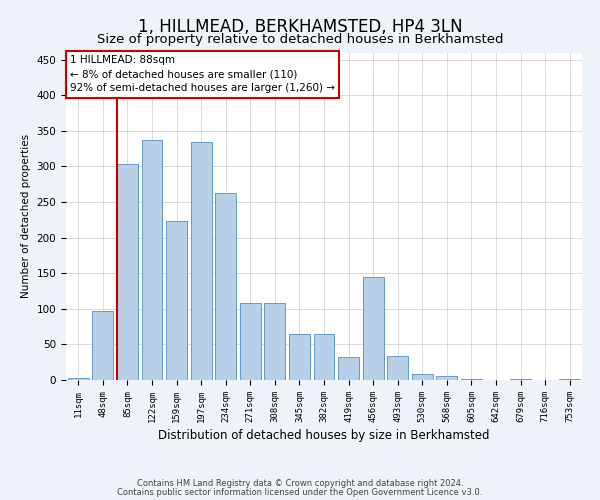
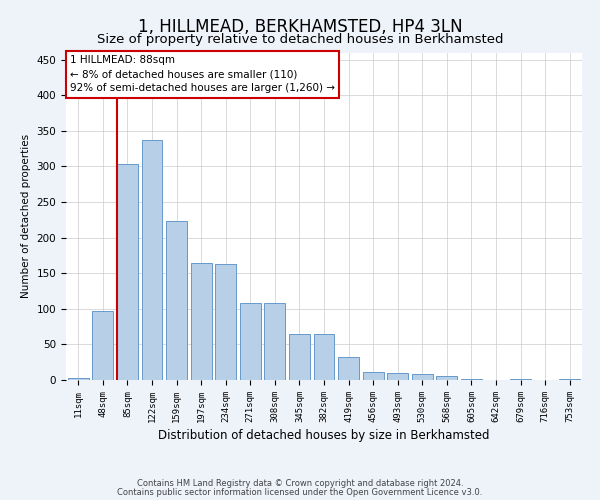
197sqm: 334 -> 165
234sqm: 262 -> 163
456sqm: 144 -> 11
493sqm: 34 -> 10
